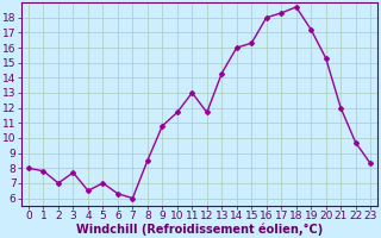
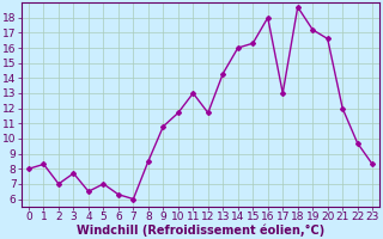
1: 7.8 -> 8.3
17: 18.3 -> 13.0
20: 15.3 -> 16.6
